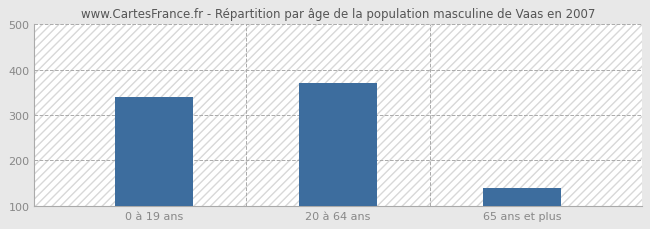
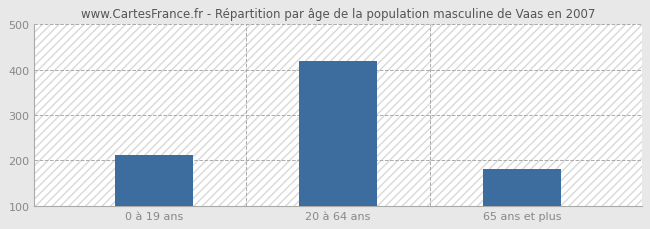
0 à 19 ans: 340 -> 213
20 à 64 ans: 370 -> 419
65 ans et plus: 140 -> 181
